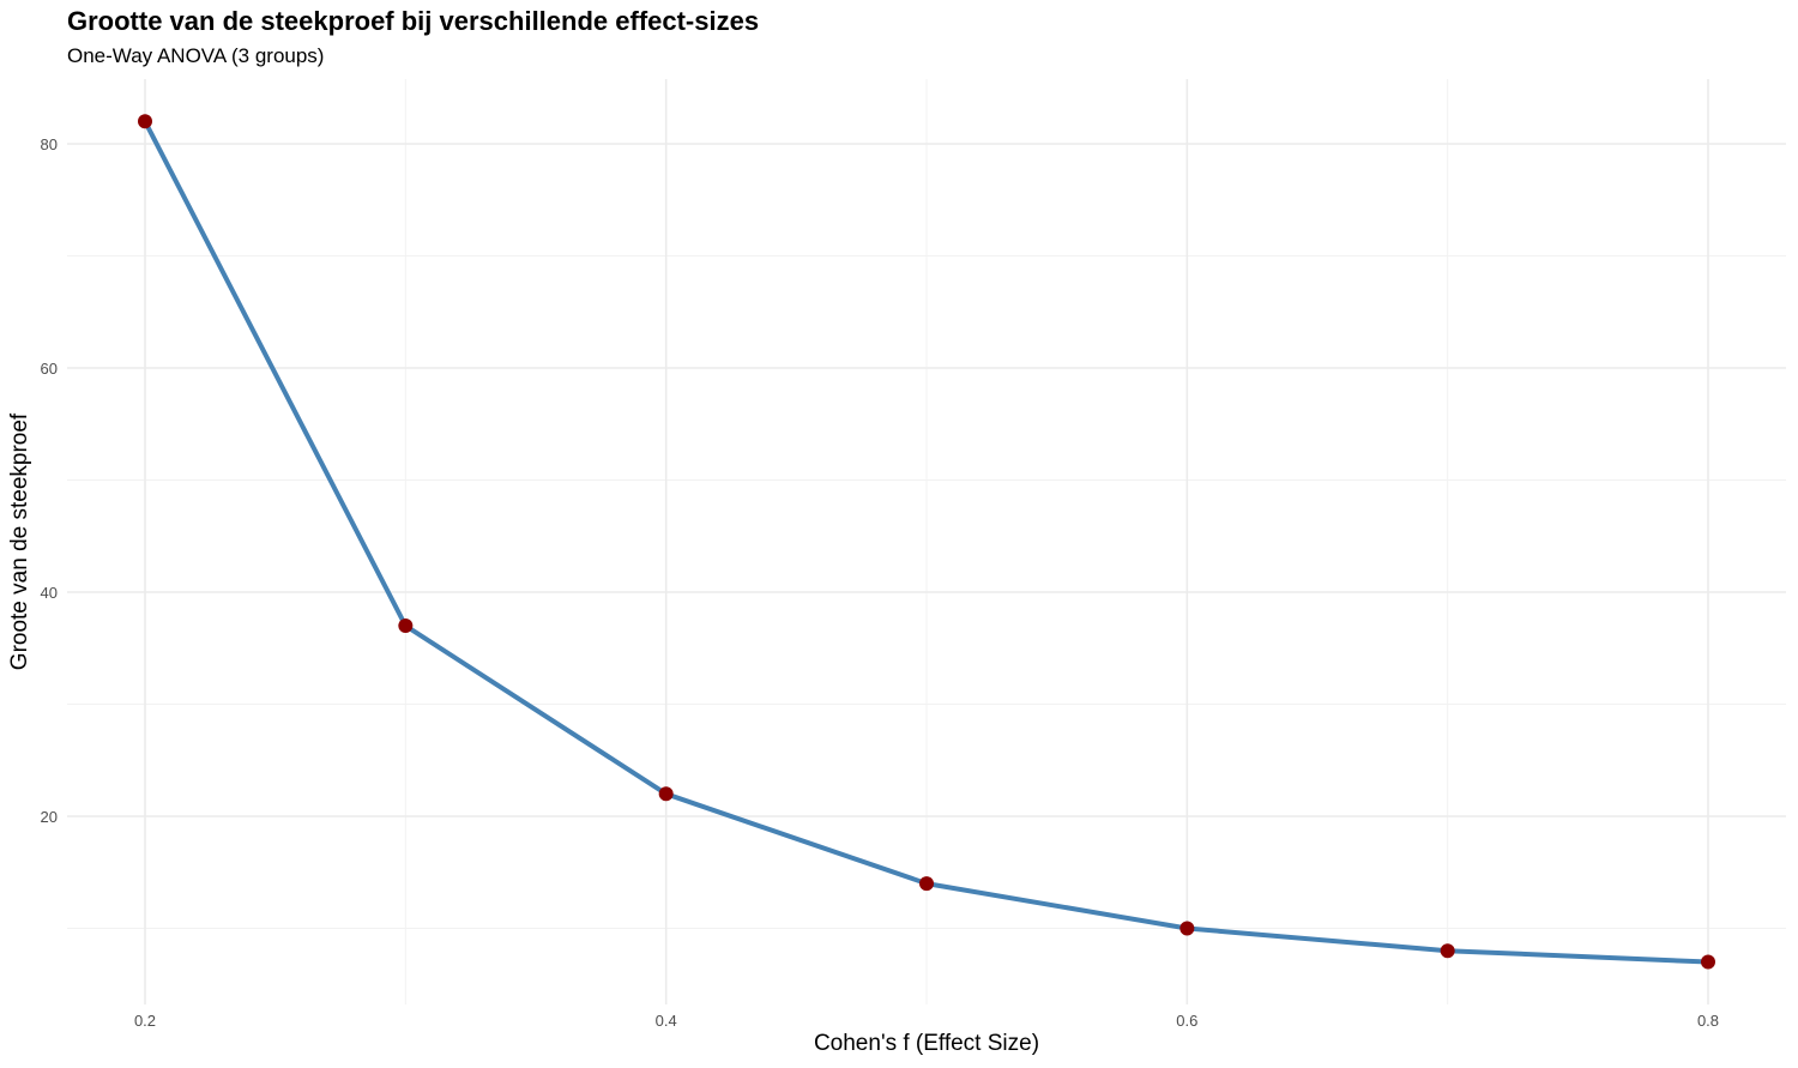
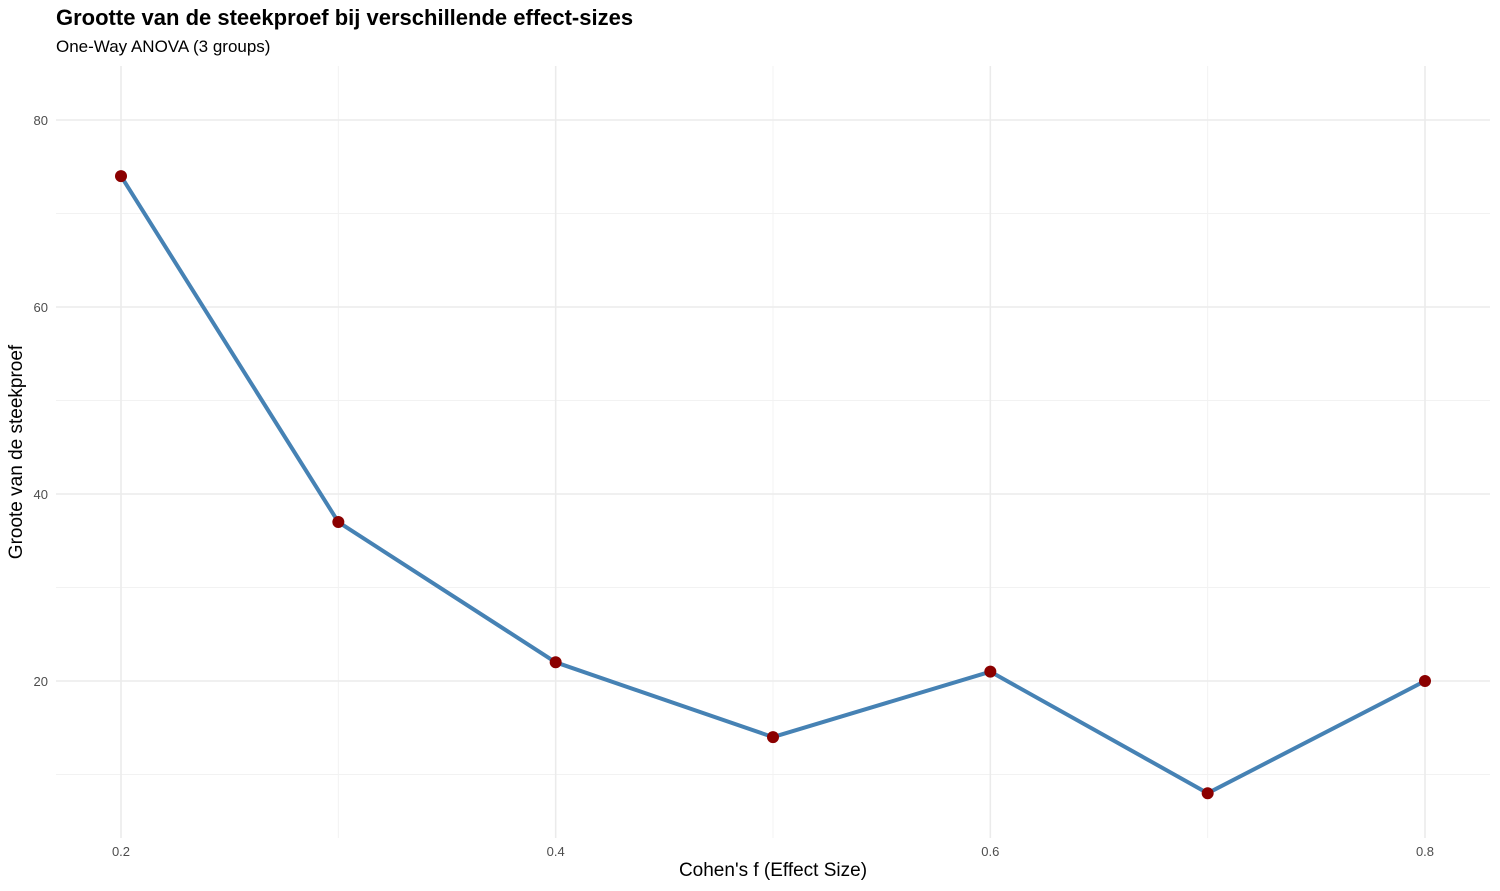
0.2: 82 -> 74
0.6: 10 -> 21
0.8: 7 -> 20
